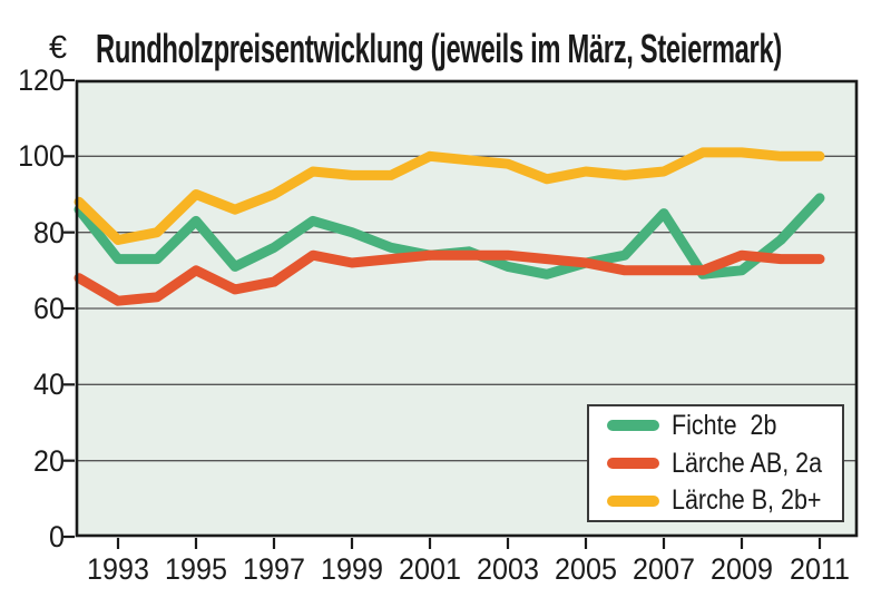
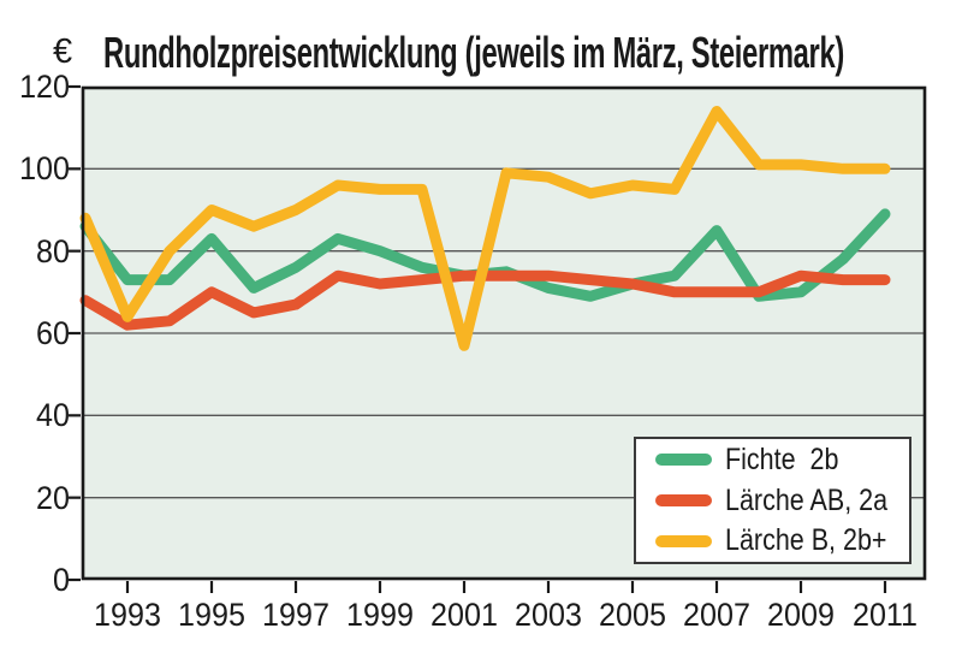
Lärche B, 2b+/1993: 78 -> 64
Lärche B, 2b+/2001: 100 -> 57
Lärche B, 2b+/2007: 96 -> 114
